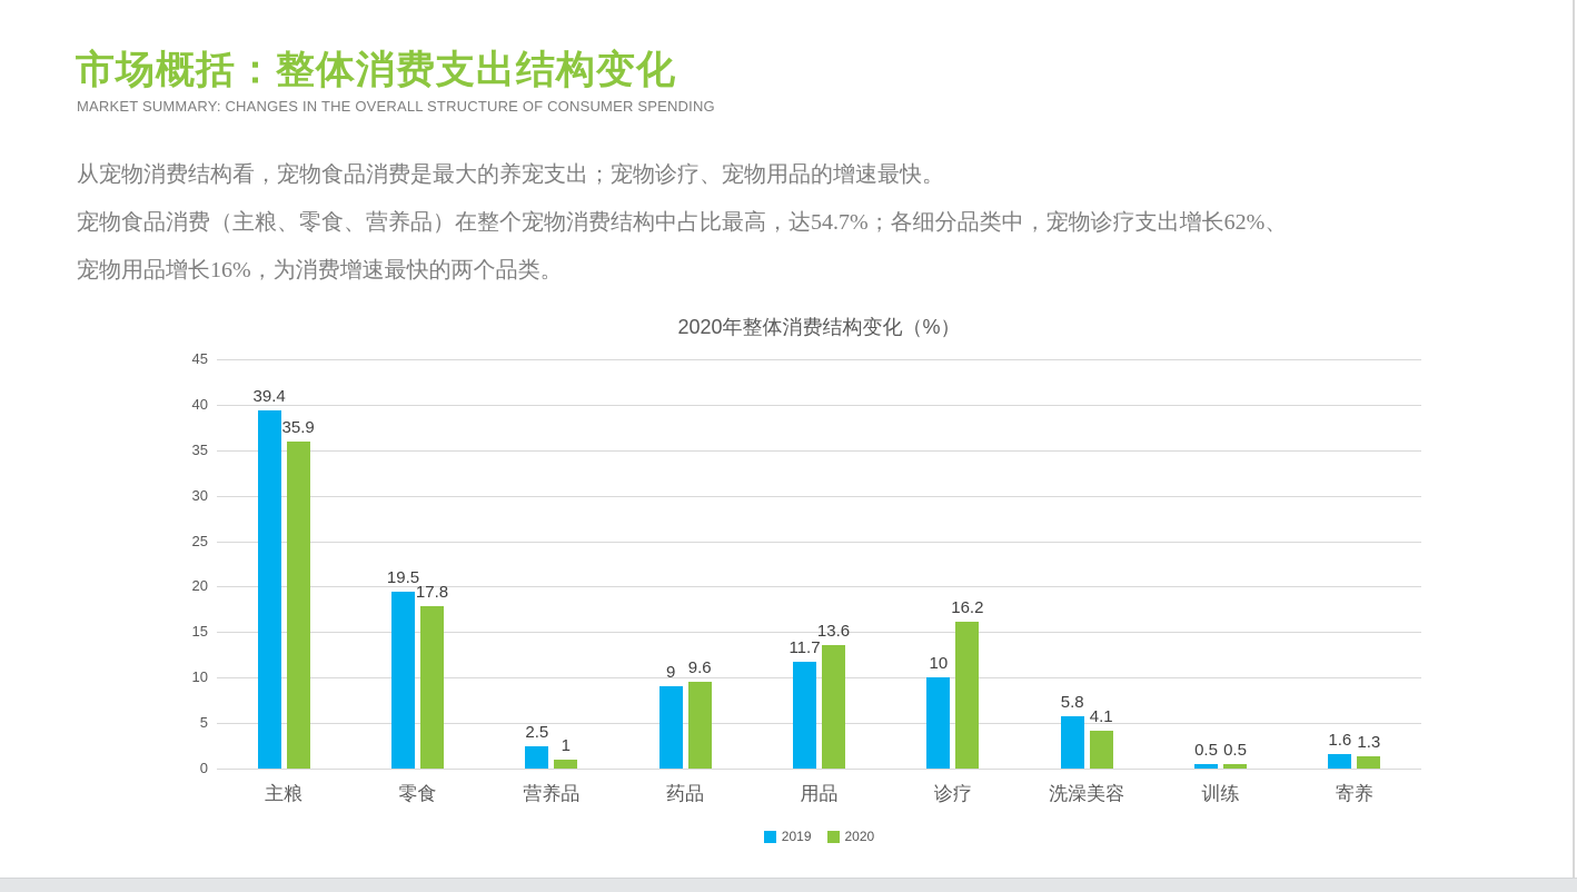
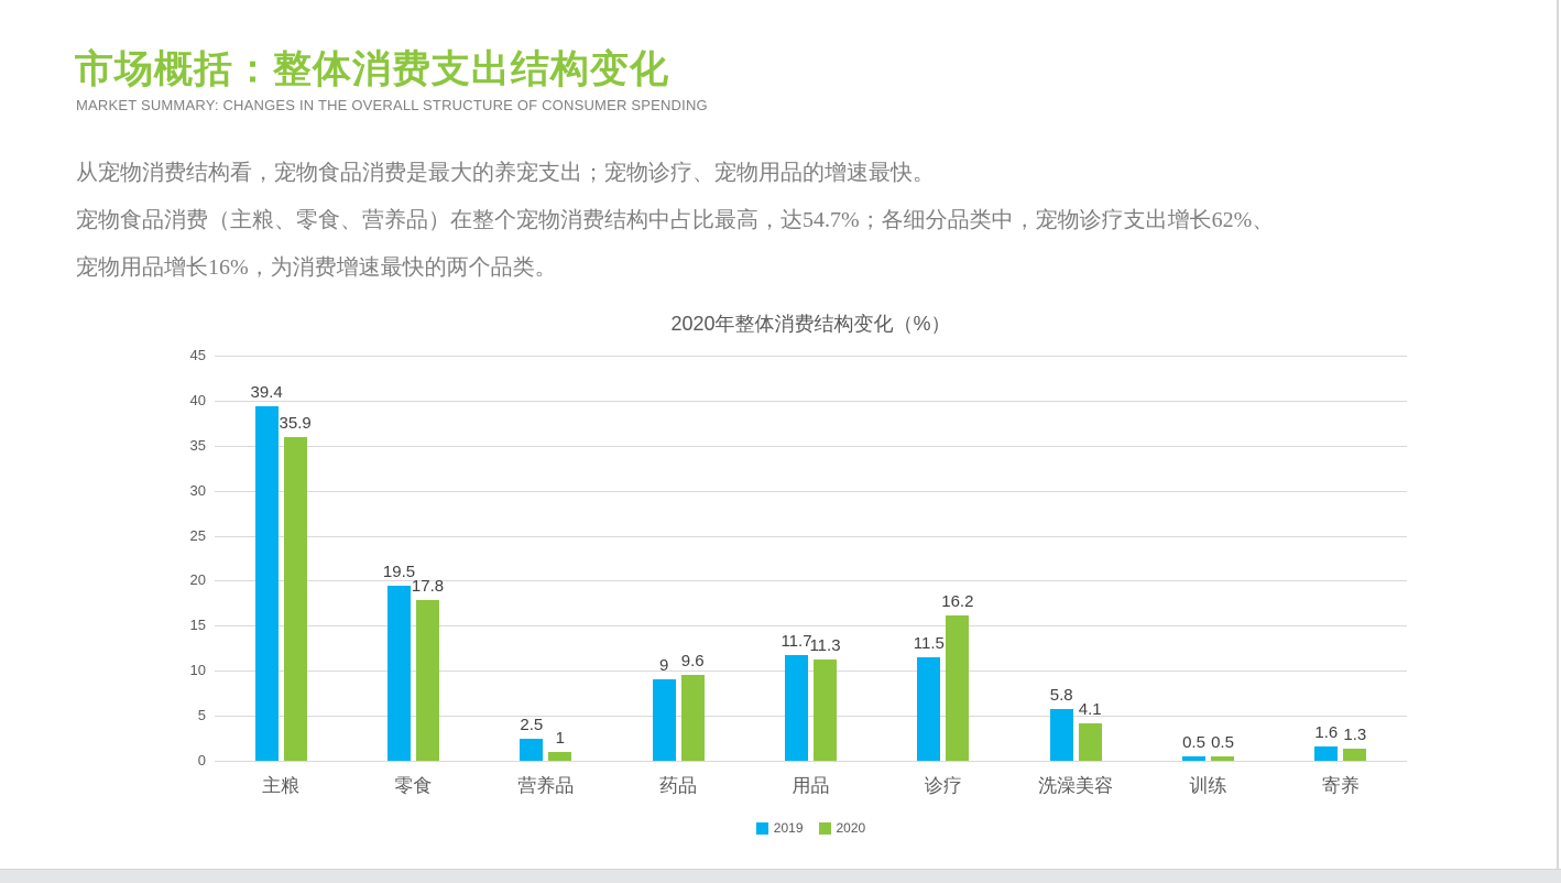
2020/用品: 13.6 -> 11.3
2019/诊疗: 10 -> 11.5
